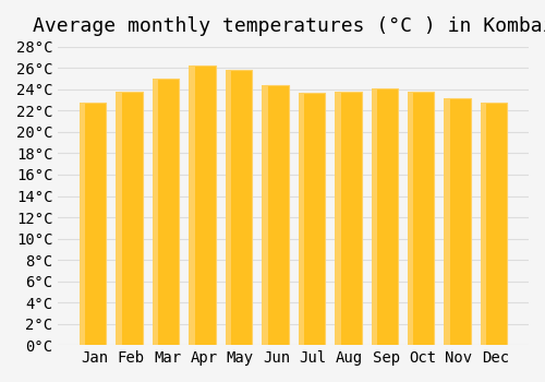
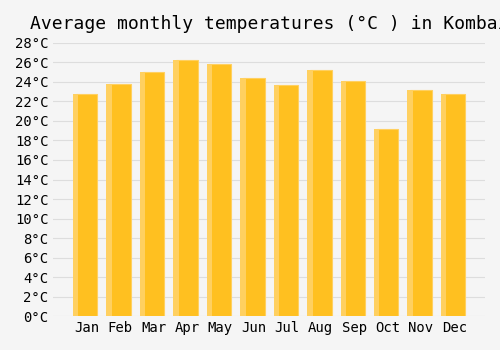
Aug: 23.8°C -> 25.2°C
Oct: 23.8°C -> 19.2°C
